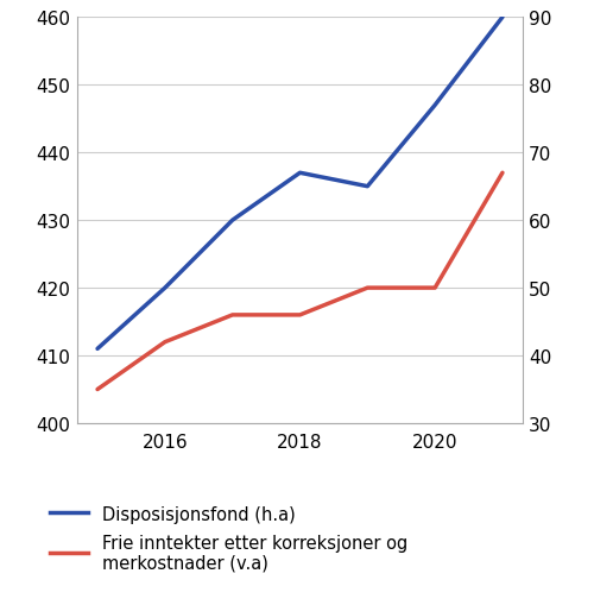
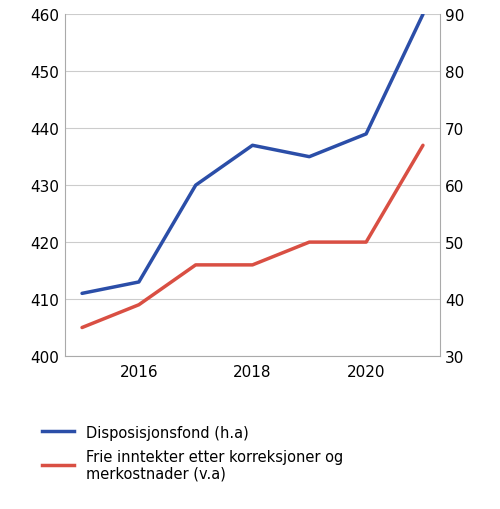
Disposisjonsfond (h.a)/2016: 420 -> 413
Frie inntekter etter korreksjoner og merkostnader (v.a)/2016: 42 -> 39
Disposisjonsfond (h.a)/2020: 447 -> 439
